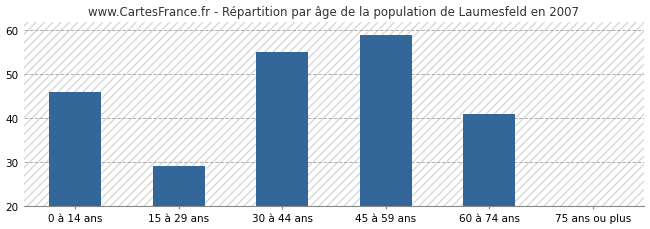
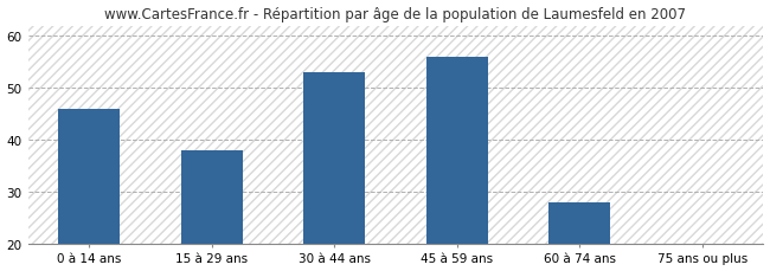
15 à 29 ans: 29 -> 38
30 à 44 ans: 55 -> 53
45 à 59 ans: 59 -> 56
60 à 74 ans: 41 -> 28
